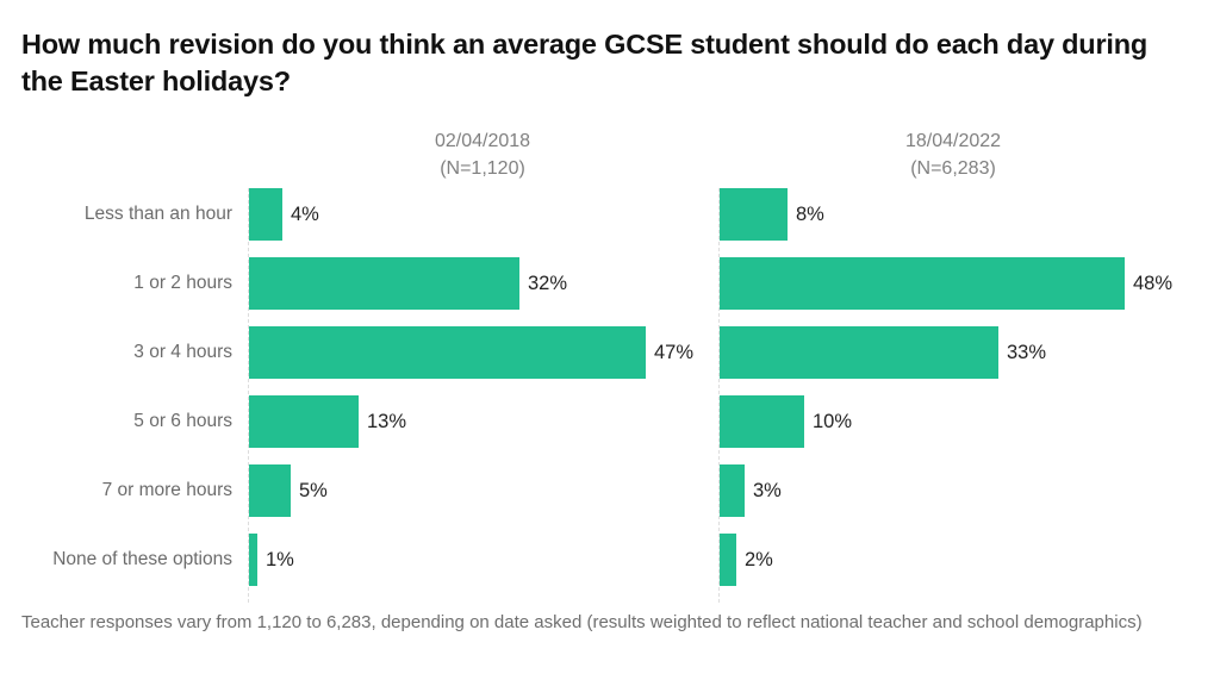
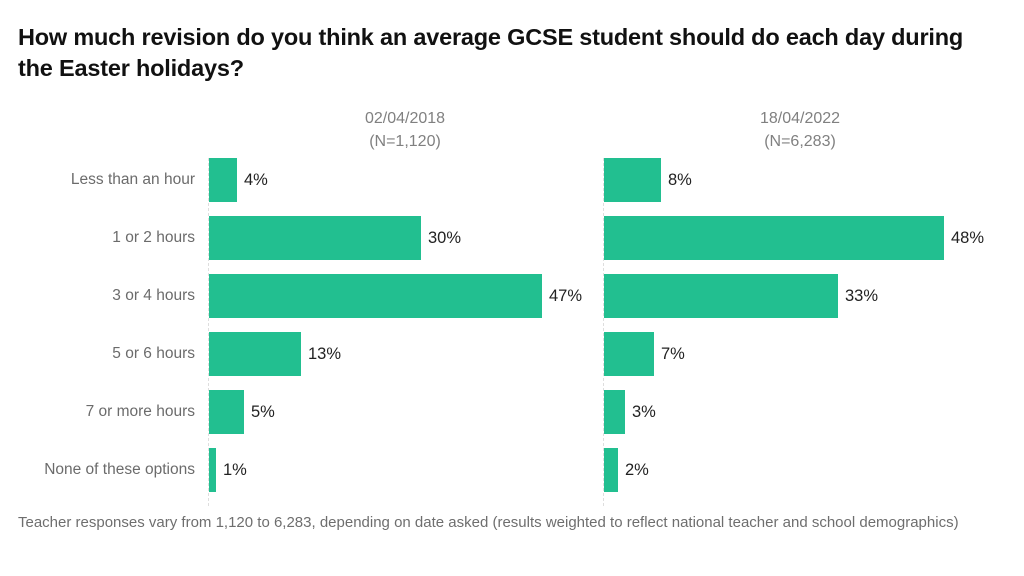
02/04/2018/1 or 2 hours: 32% -> 30%
18/04/2022/5 or 6 hours: 10% -> 7%
